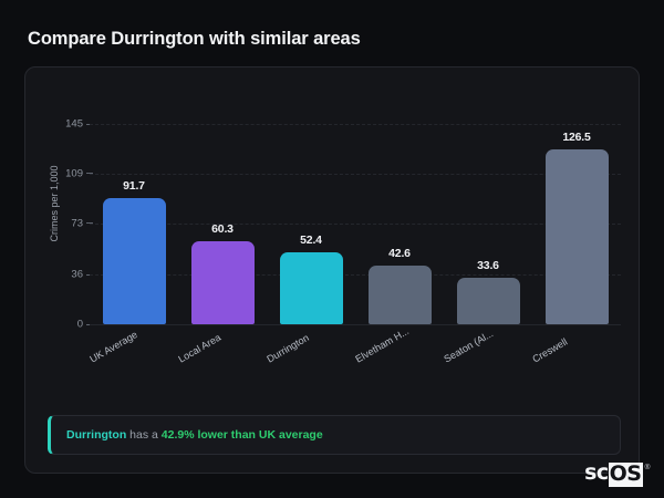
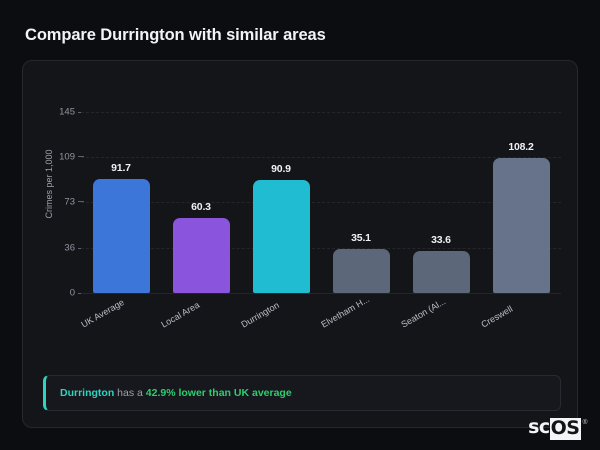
Durrington: 52.4 -> 90.9
Elvetham H...: 42.6 -> 35.1
Creswell: 126.5 -> 108.2
